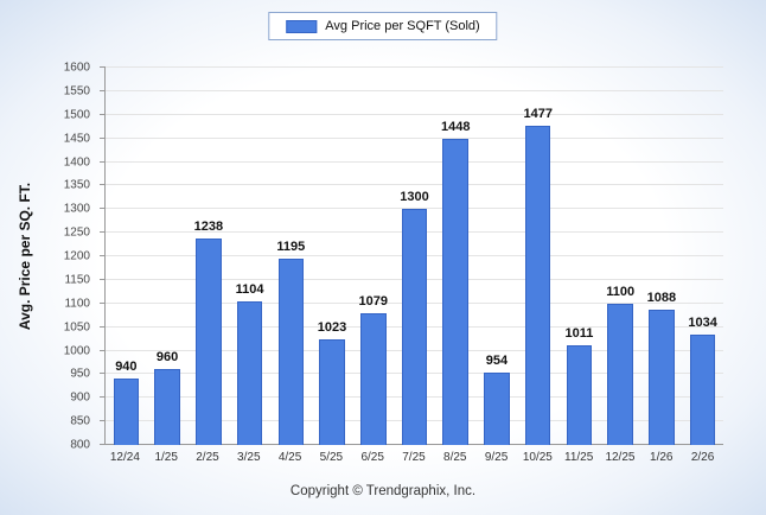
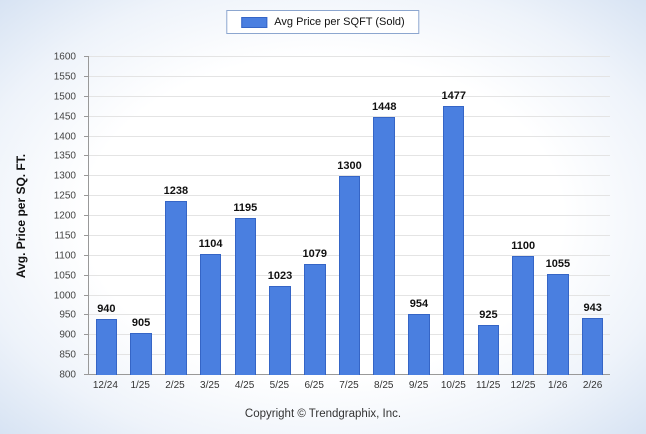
1/25: 960 -> 905
11/25: 1011 -> 925
1/26: 1088 -> 1055
2/26: 1034 -> 943
